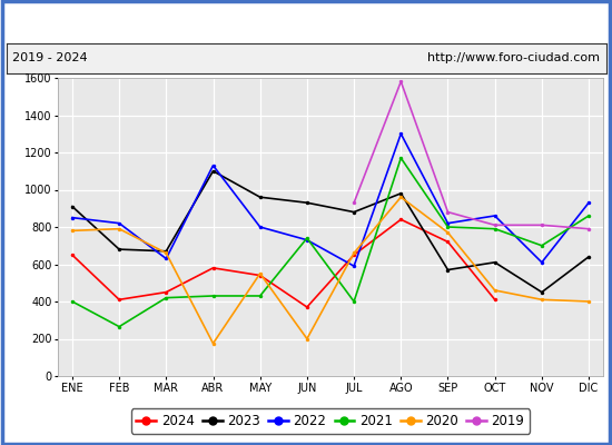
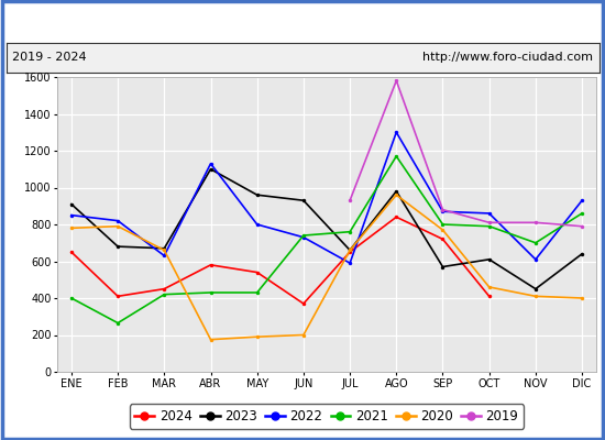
2020/MAY: 550 -> 190
2023/JUL: 880 -> 660
2021/JUL: 400 -> 760
2022/SEP: 820 -> 870
